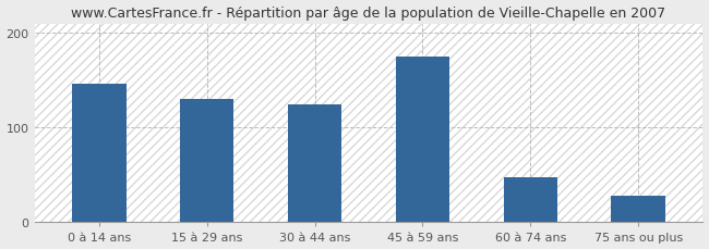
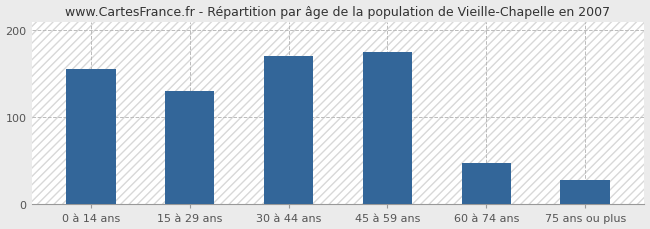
0 à 14 ans: 146 -> 155
30 à 44 ans: 124 -> 170
